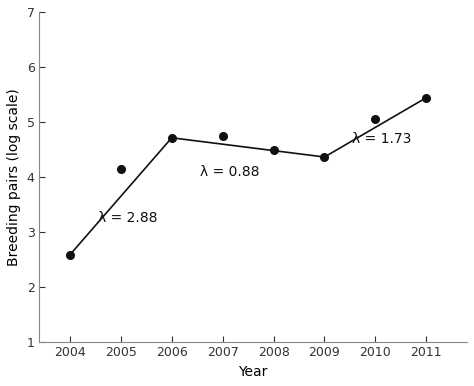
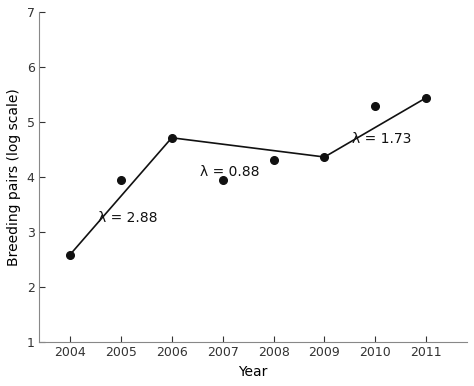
2005: 4.14 -> 3.94
2007: 4.75 -> 3.94
2008: 4.49 -> 4.30
2010: 5.05 -> 5.28
